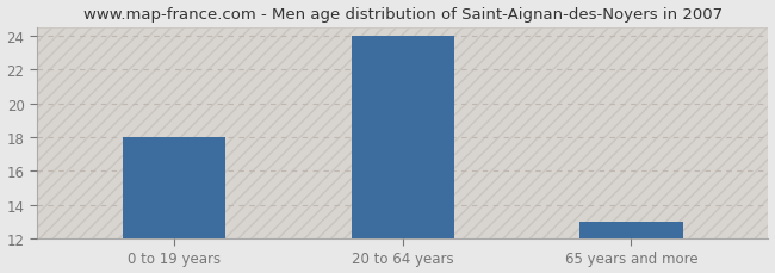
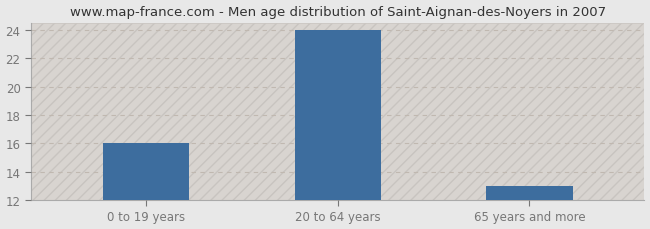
0 to 19 years: 18 -> 16
